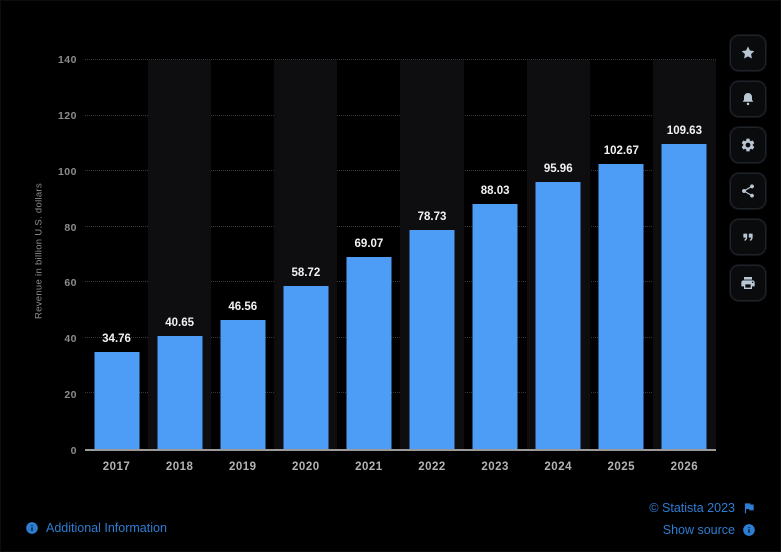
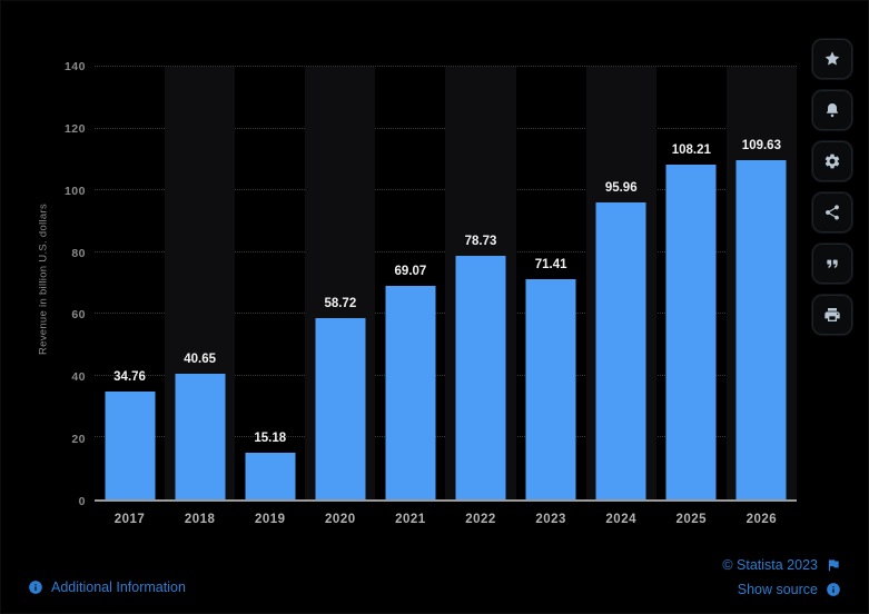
2019: 46.56 -> 15.18
2023: 88.03 -> 71.41
2025: 102.67 -> 108.21
